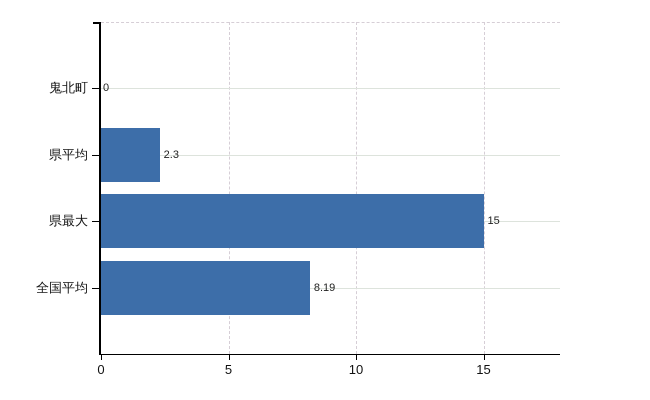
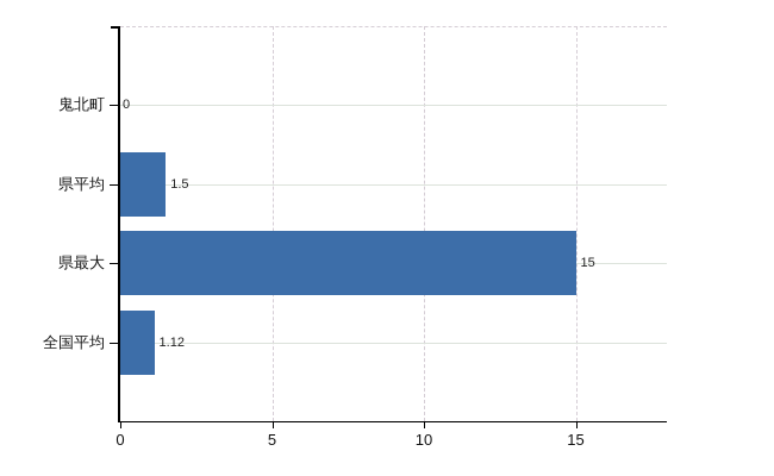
県平均: 2.3 -> 1.5
全国平均: 8.19 -> 1.12
